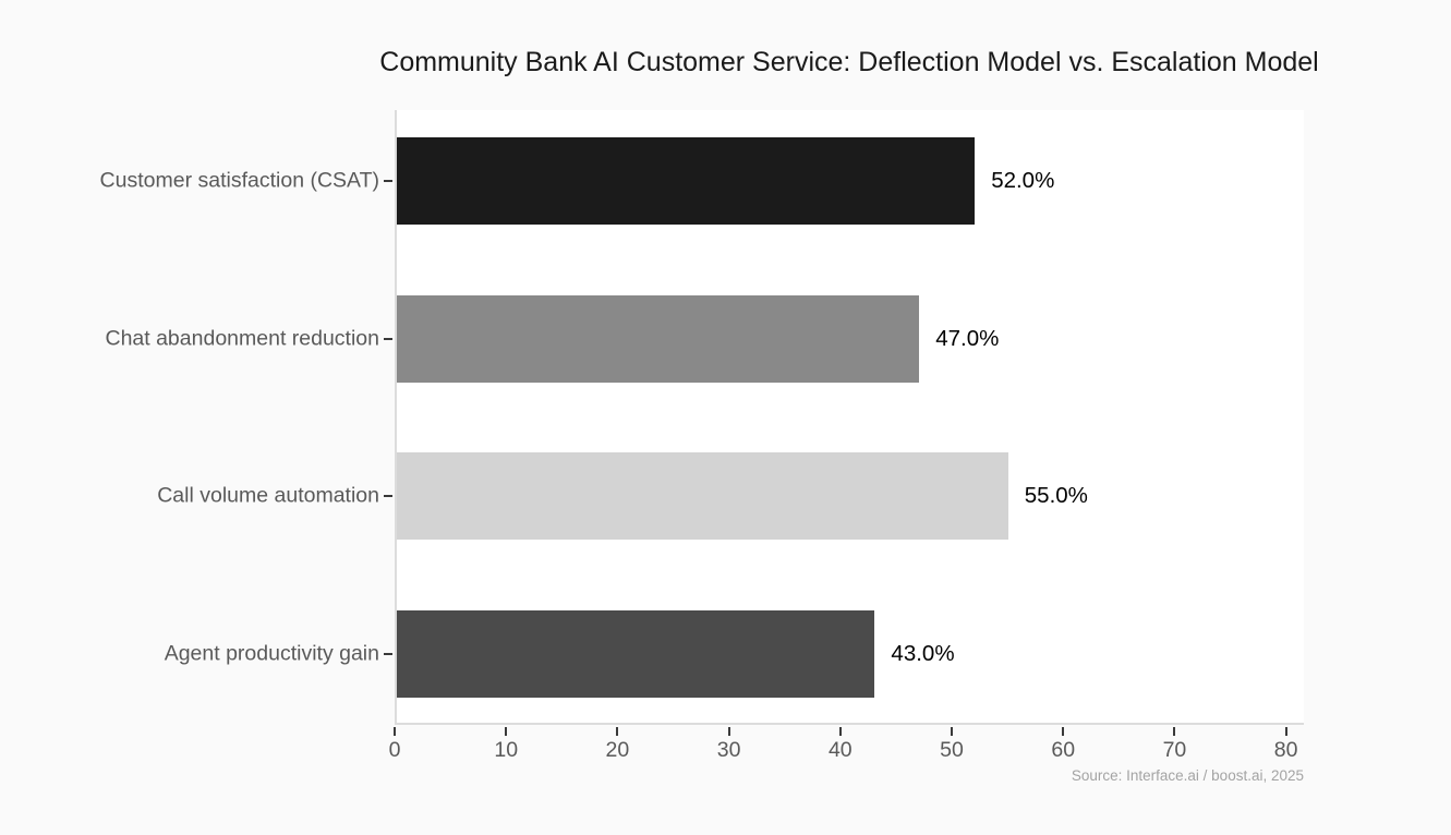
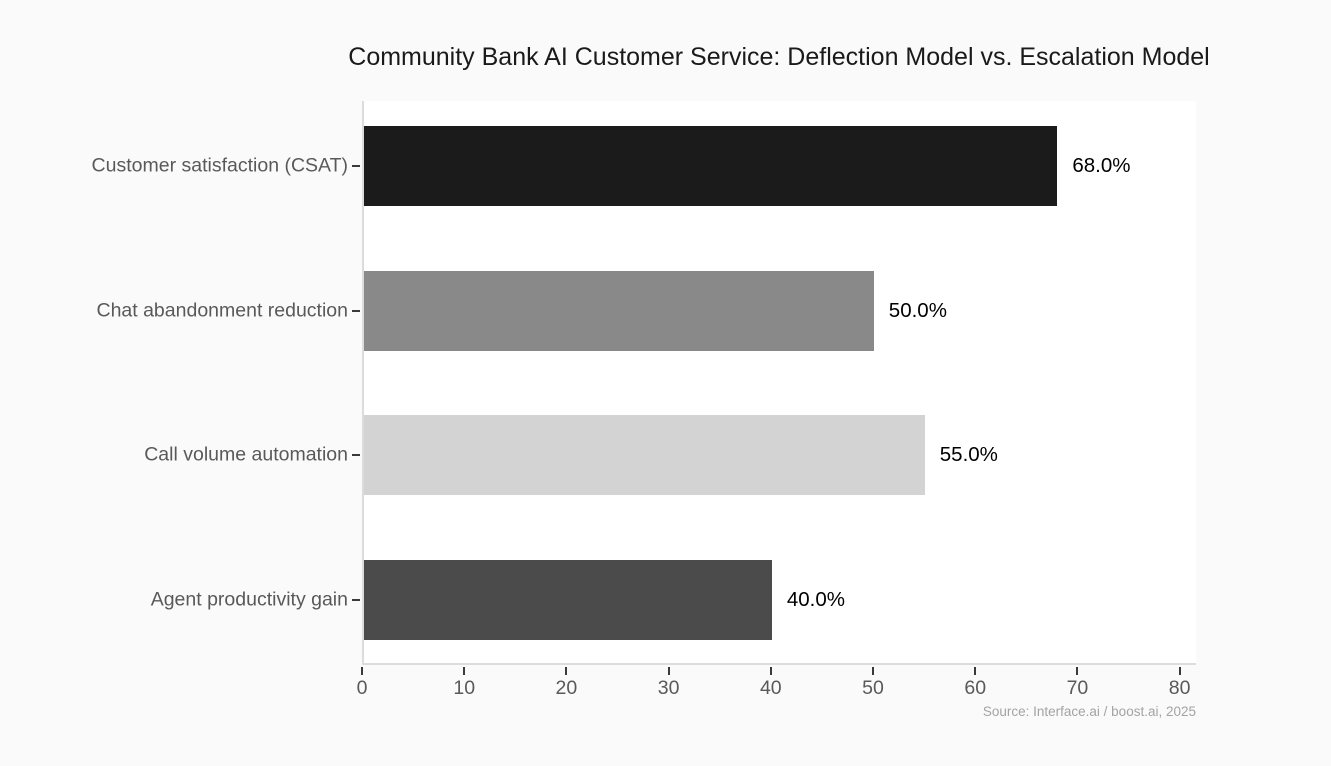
Customer satisfaction (CSAT): 52.0% -> 68.0%
Chat abandonment reduction: 47.0% -> 50.0%
Agent productivity gain: 43.0% -> 40.0%
